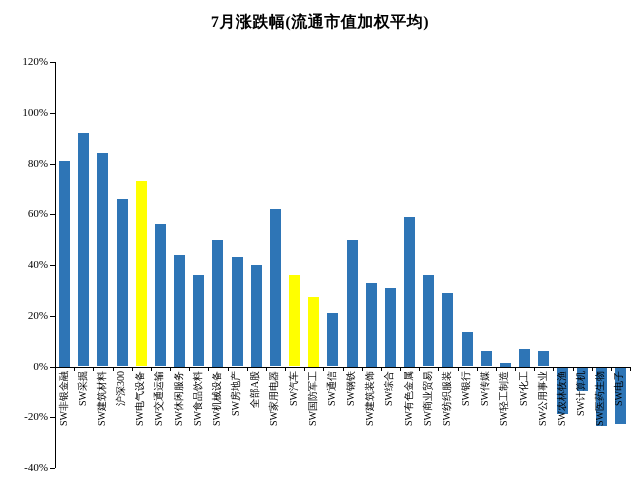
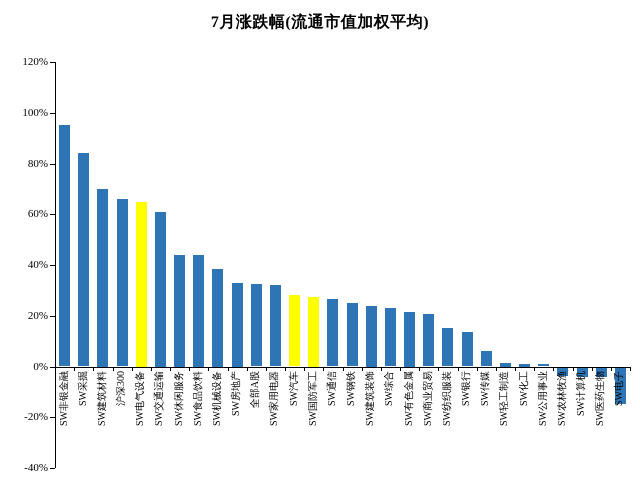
SW非银金融: 81% -> 95%
SW采掘: 92% -> 84%
SW建筑材料: 84% -> 70%
SW电气设备: 73% -> 65%
SW交通运输: 56% -> 61%
SW食品饮料: 36% -> 44%
SW机械设备: 50% -> 38%
SW房地产: 43% -> 33%
全部A股: 40% -> 32%
SW家用电器: 62% -> 32%
SW汽车: 36% -> 28%
SW通信: 21% -> 26%
SW钢铁: 50% -> 25%
SW建筑装饰: 33% -> 24%
SW综合: 31% -> 23%
SW有色金属: 59% -> 22%
SW商业贸易: 36% -> 20%
SW纺织服装: 29% -> 15%
SW化工: 7% -> 1%
SW公用事业: 6% -> 1%
SW农林牧渔: -18% -> -3%
SW计算机: -9% -> -4%
SW医药生物: -23% -> -4%
SW电子: -22% -> -14%
